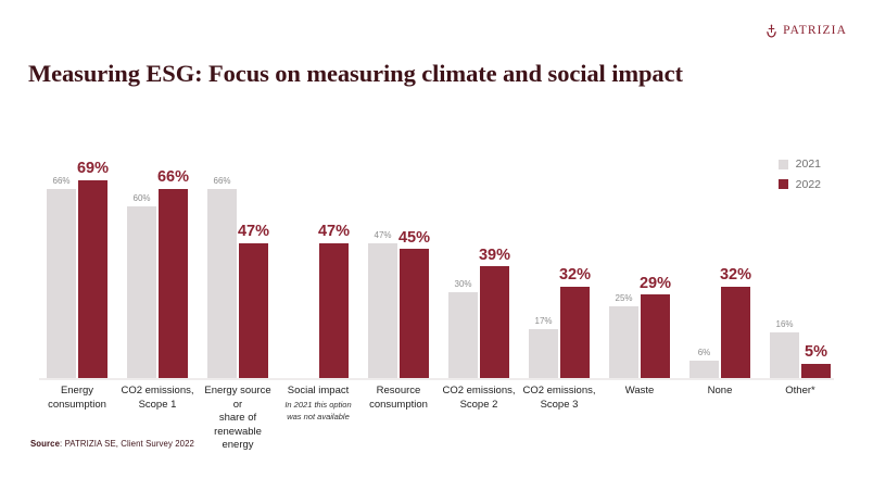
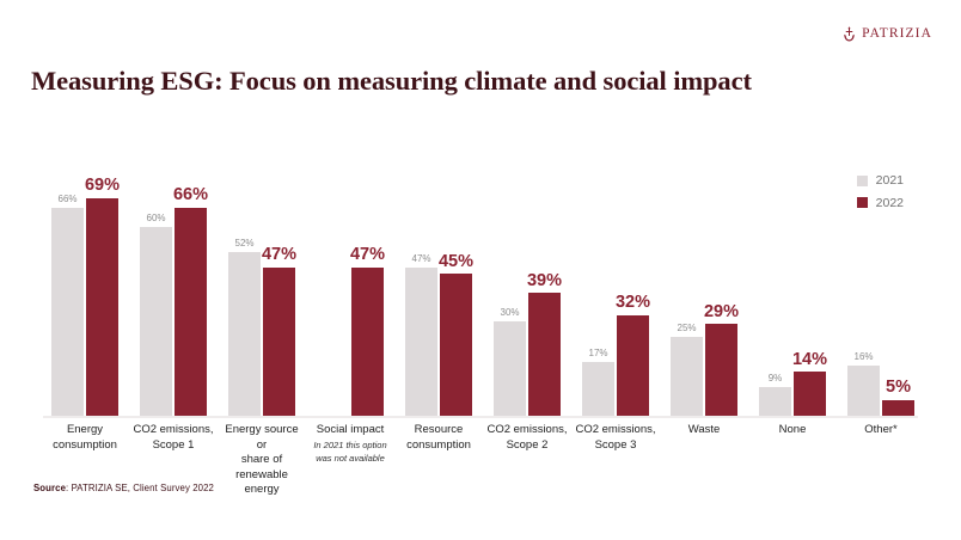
2021/Energy source or share of renewable energy: 66% -> 52%
2021/None: 6% -> 9%
2022/None: 32% -> 14%
